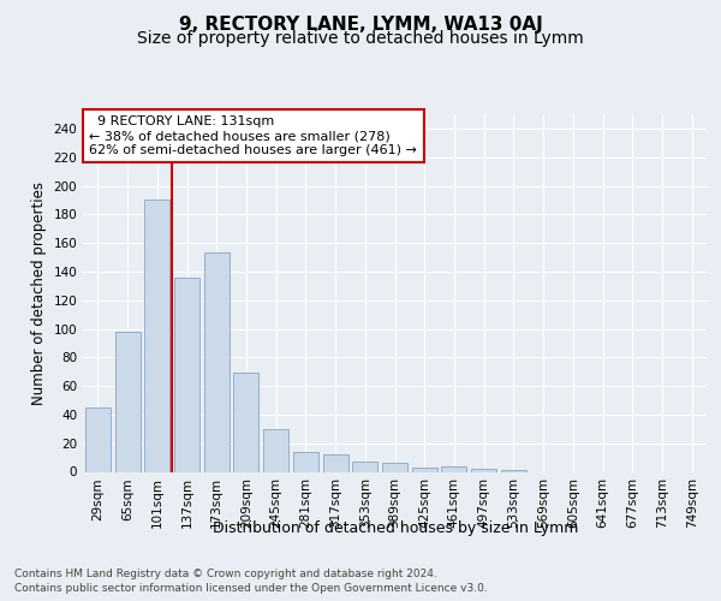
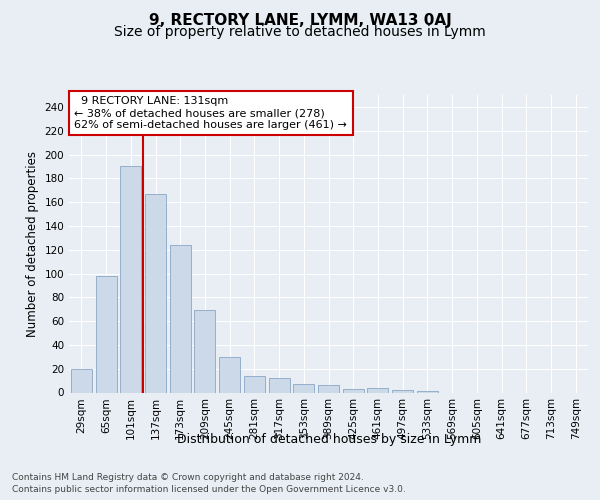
29sqm: 45 -> 20
137sqm: 136 -> 167
173sqm: 153 -> 124
